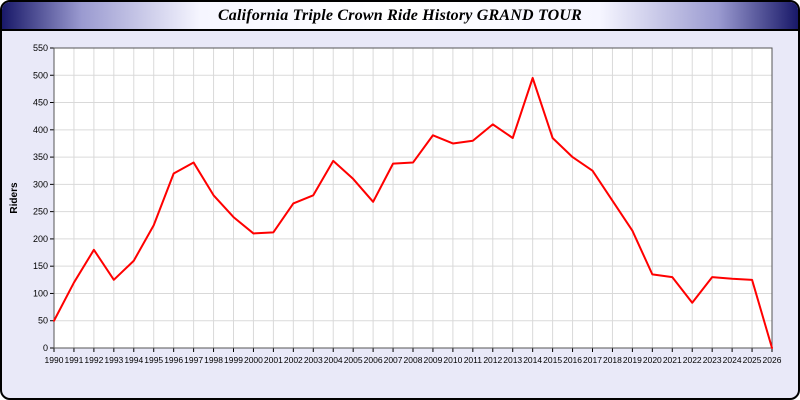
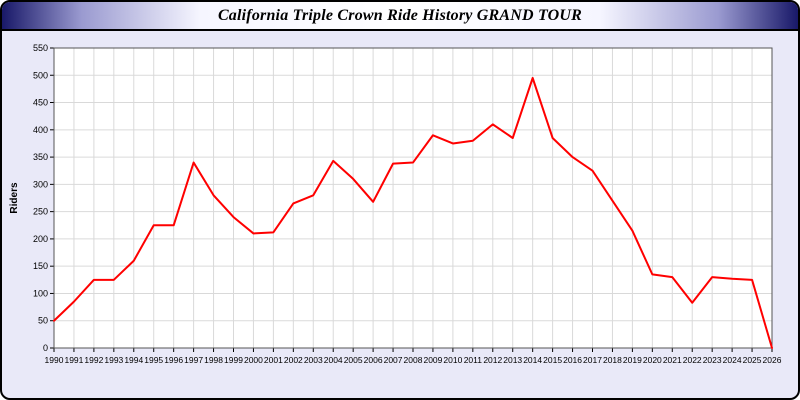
1991: 120 -> 80
1992: 180 -> 120
1996: 320 -> 220
